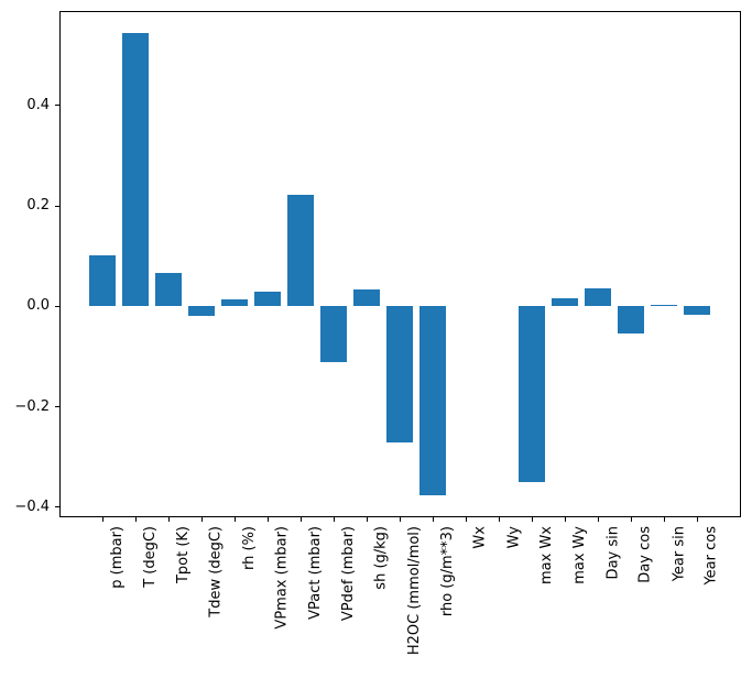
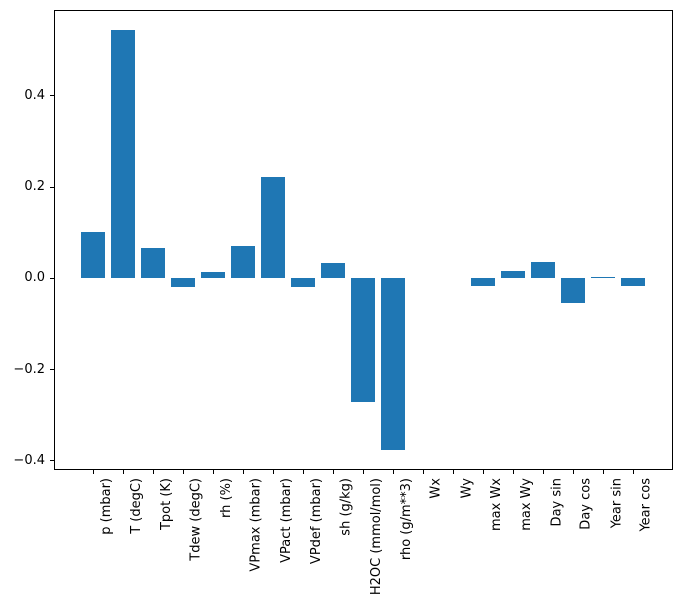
VPmax (mbar): 0.03 -> 0.07
VPdef (mbar): -0.11 -> -0.02
max Wx: -0.35 -> -0.02
